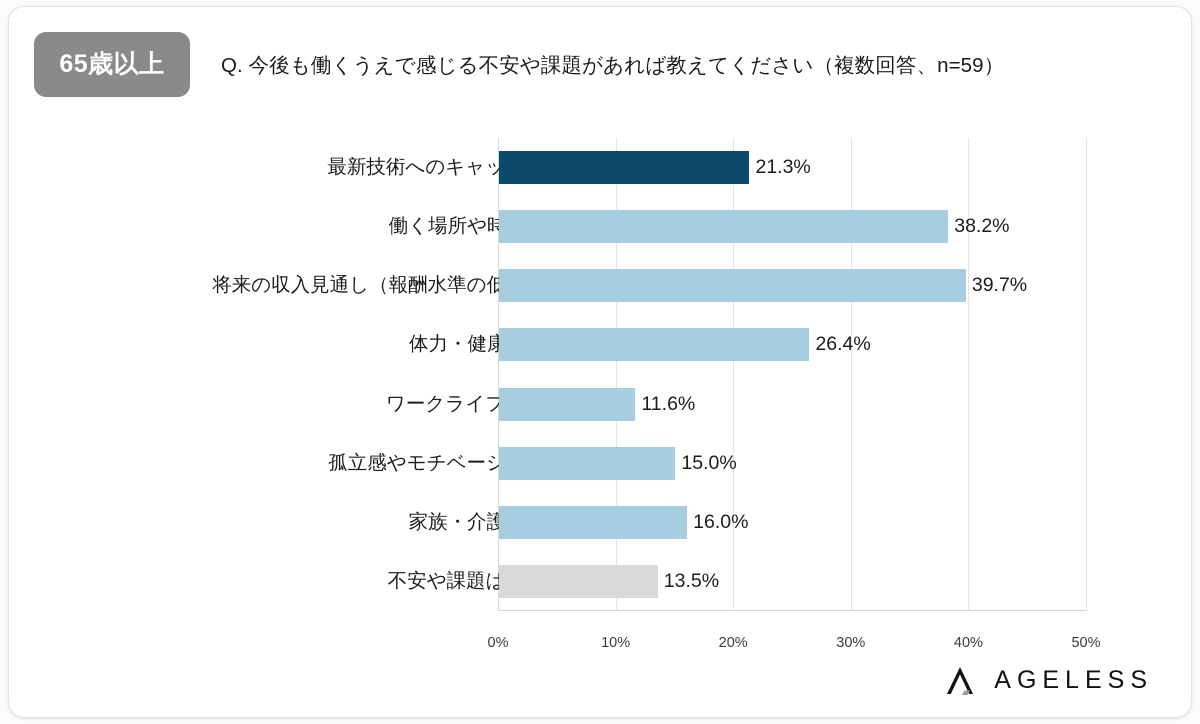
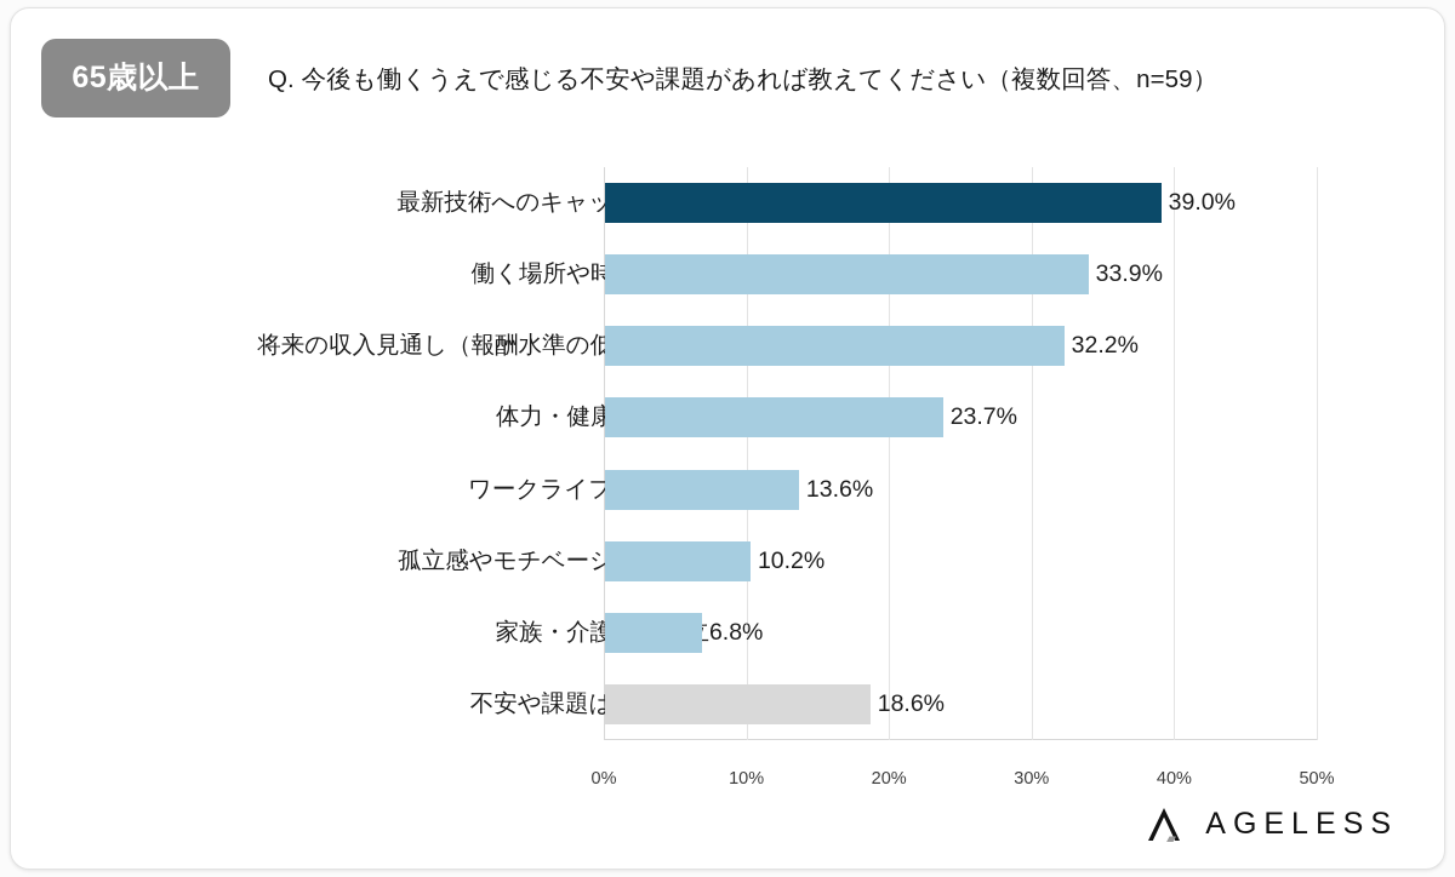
最新技術へのキャッチアップ: 21.3% -> 39.0%
働く場所や時間の制約: 38.2% -> 33.9%
将来の収入見通し（報酬水準の低下など）: 39.7% -> 32.2%
体力・健康面の不安: 26.4% -> 23.7%
ワークライフバランス: 11.6% -> 13.6%
孤立感やモチベーション維持: 15.0% -> 10.2%
家族・介護との両立: 16.0% -> 6.8%
不安や課題は特にない: 13.5% -> 18.6%
